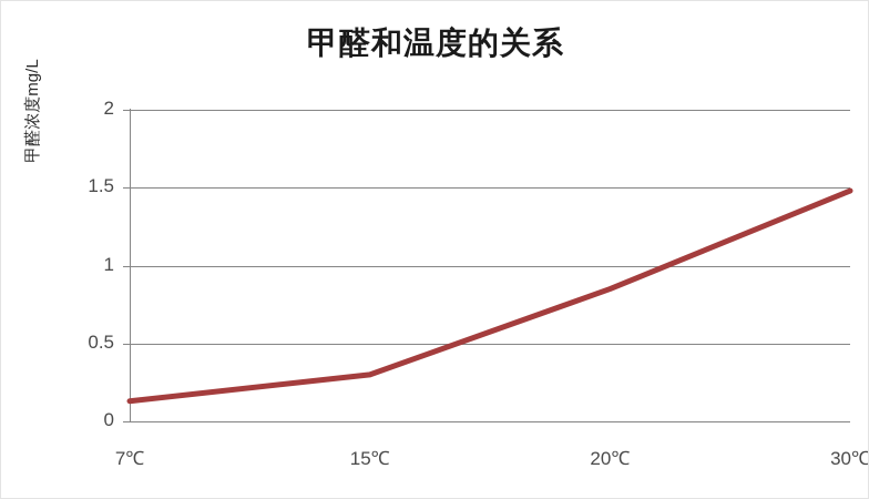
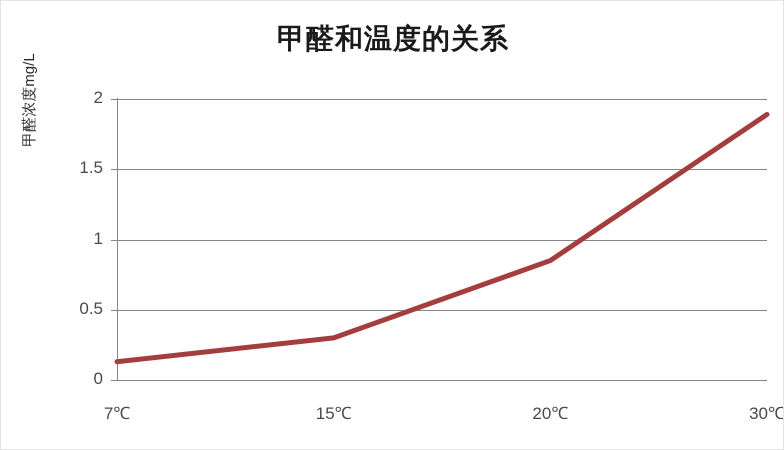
30℃: 1.48 -> 1.89
